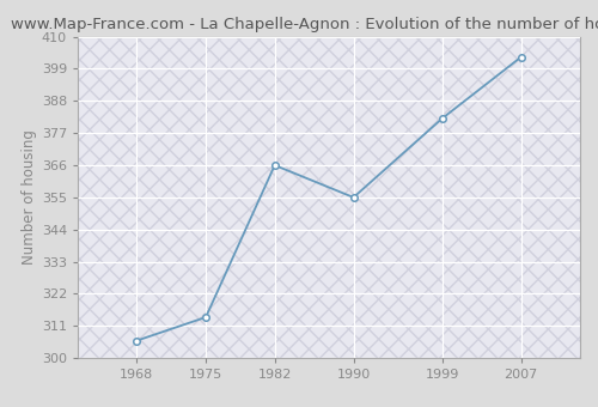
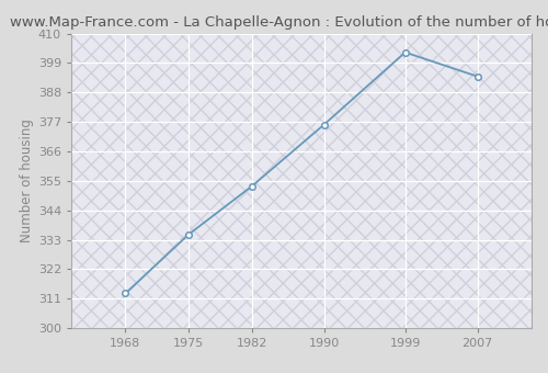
1968: 306 -> 313
1975: 314 -> 335
1982: 366 -> 353
1990: 355 -> 376
1999: 382 -> 403
2007: 403 -> 394
